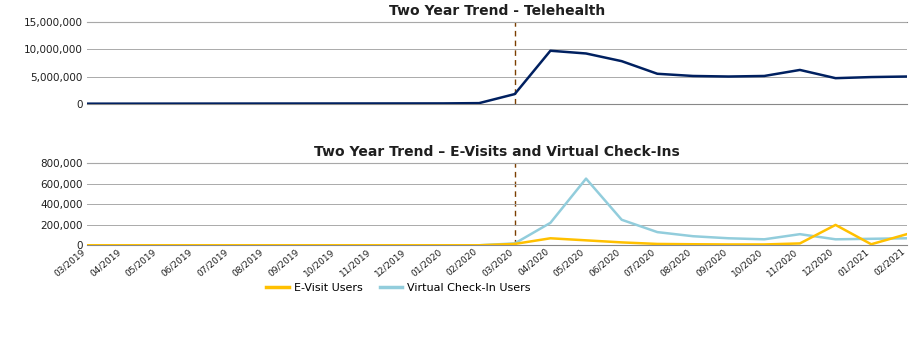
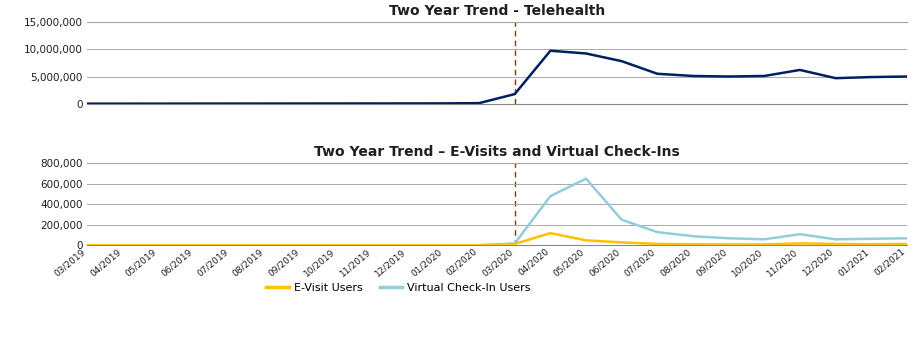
Two Year Trend – E-Visits and Virtual Check-Ins/E-Visit Users/04/2020: 70,000 -> 120,000
Two Year Trend – E-Visits and Virtual Check-Ins/Virtual Check-In Users/04/2020: 220,000 -> 480,000
Two Year Trend – E-Visits and Virtual Check-Ins/E-Visit Users/12/2020: 200,000 -> 20,000
Two Year Trend – E-Visits and Virtual Check-Ins/E-Visit Users/02/2021: 110,000 -> 20,000
